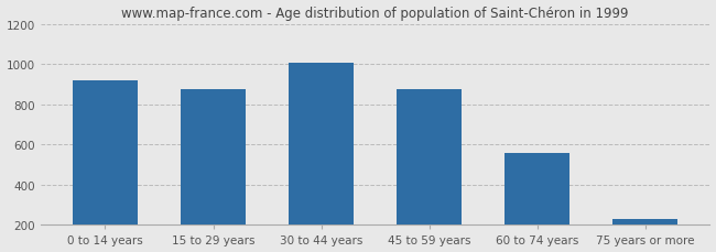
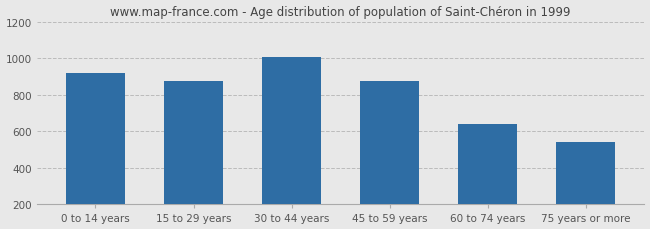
60 to 74 years: 560 -> 640
75 years or more: 230 -> 540
